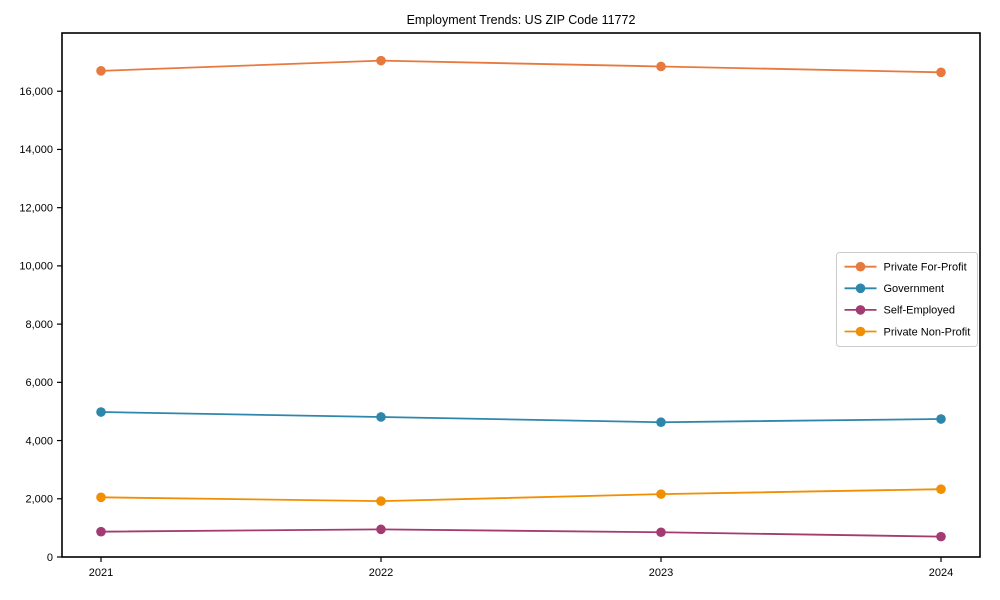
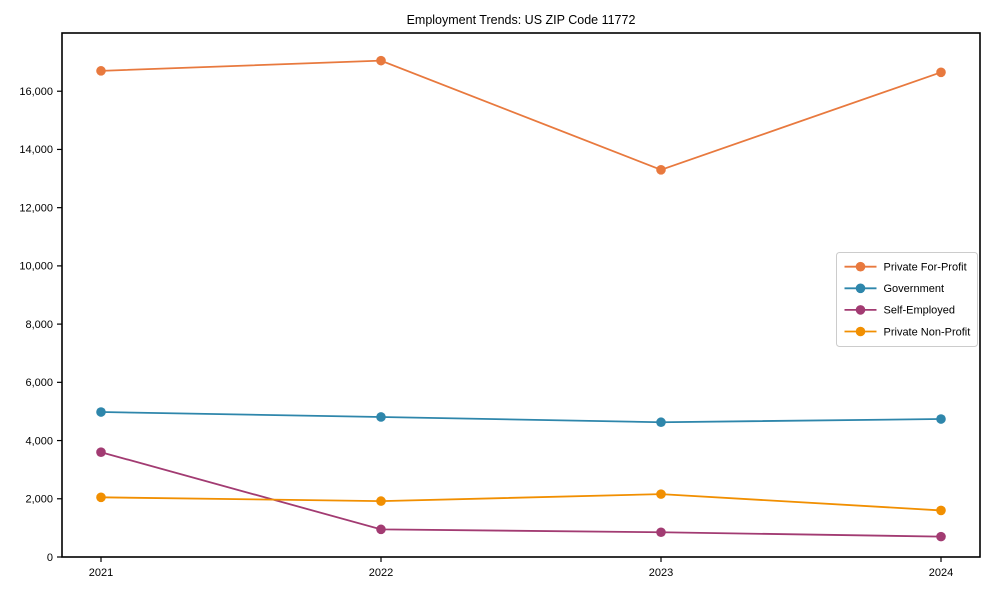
Self-Employed/2021: 900 -> 3600
Private For-Profit/2023: 16800 -> 13300
Private Non-Profit/2024: 2300 -> 1600
